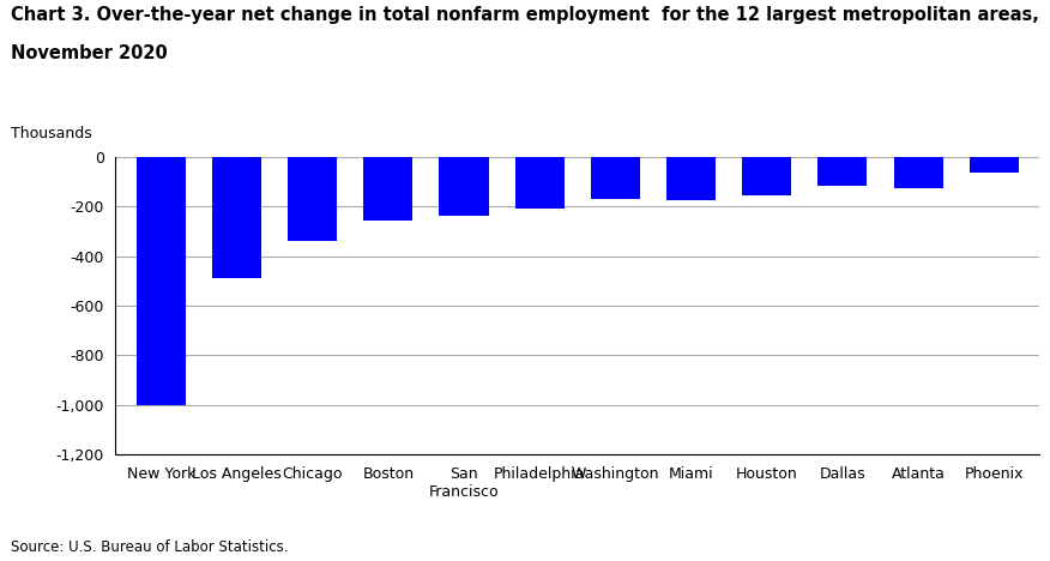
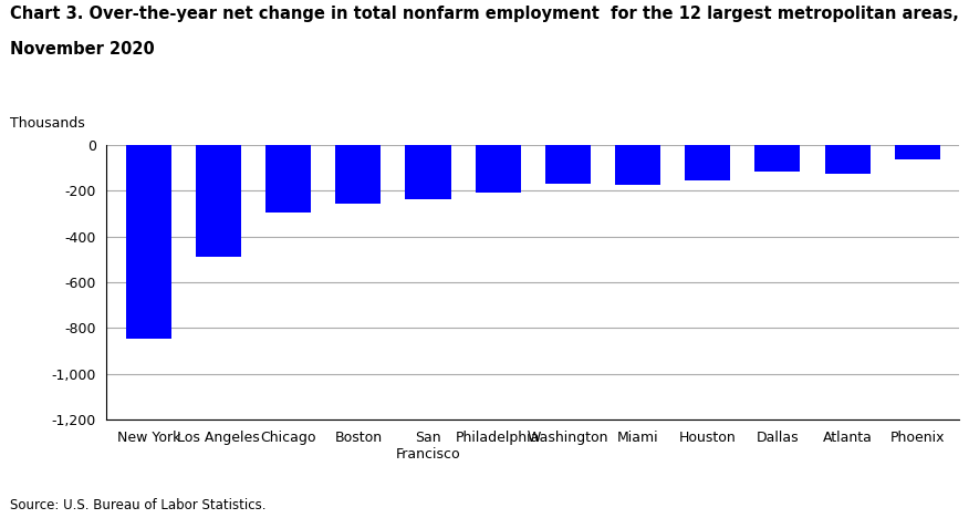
New York: -1,000 -> -845
Chicago: -340 -> -295
